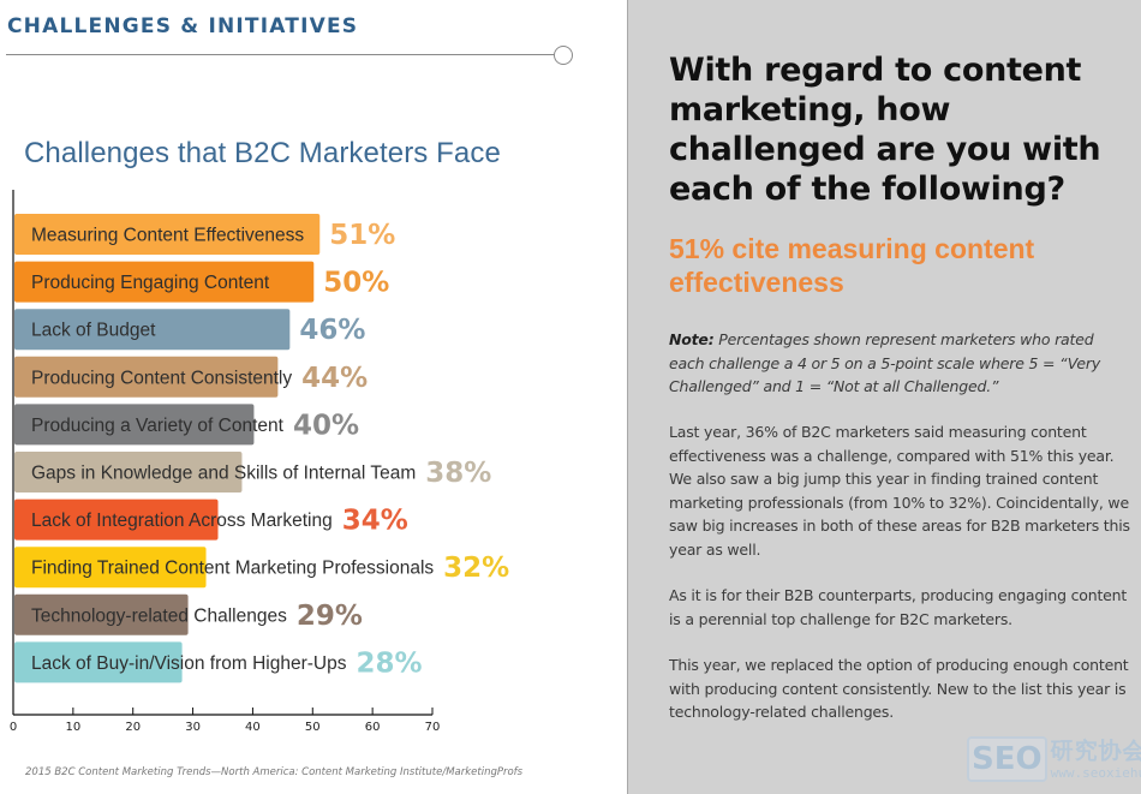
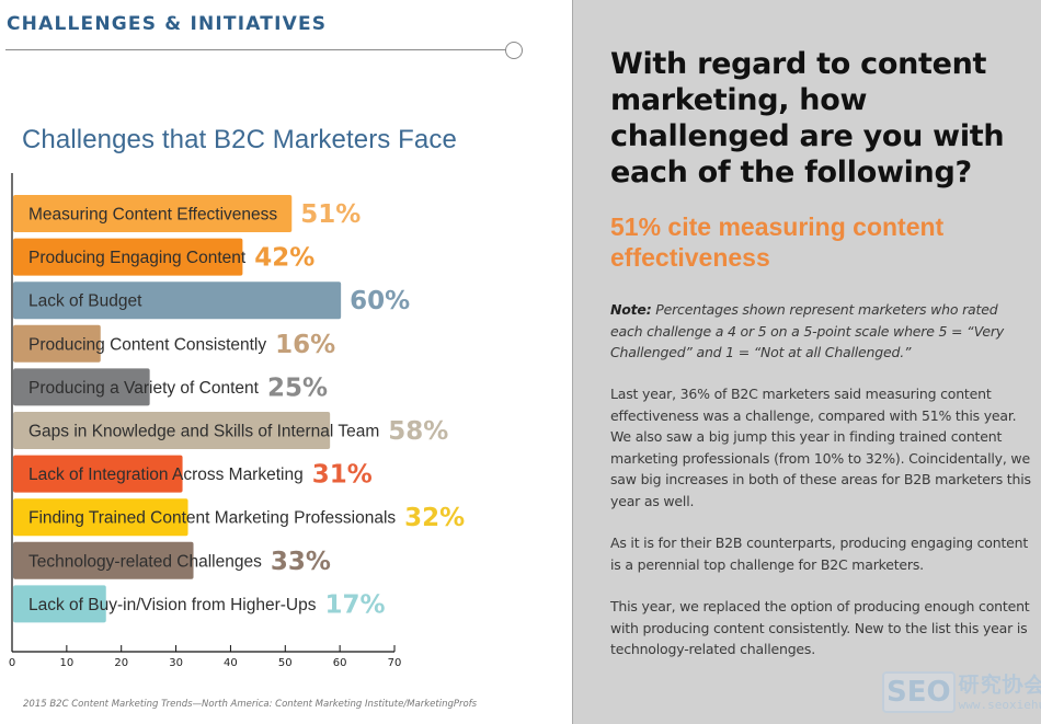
Producing Engaging Content: 50% -> 42%
Lack of Budget: 46% -> 60%
Producing Content Consistently: 44% -> 16%
Producing a Variety of Content: 40% -> 25%
Gaps in Knowledge and Skills of Internal Team: 38% -> 58%
Lack of Integration Across Marketing: 34% -> 31%
Technology-related Challenges: 29% -> 33%
Lack of Buy-in/Vision from Higher-Ups: 28% -> 17%
